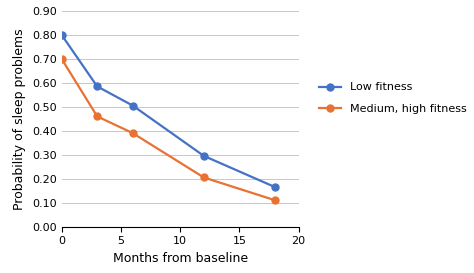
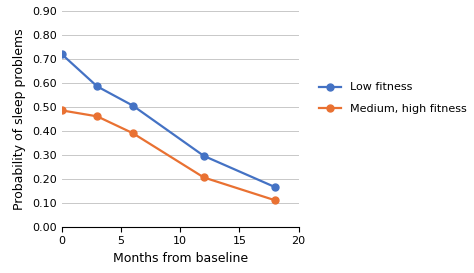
Low fitness/0: 0.800 -> 0.720
Medium, high fitness/0: 0.700 -> 0.485
